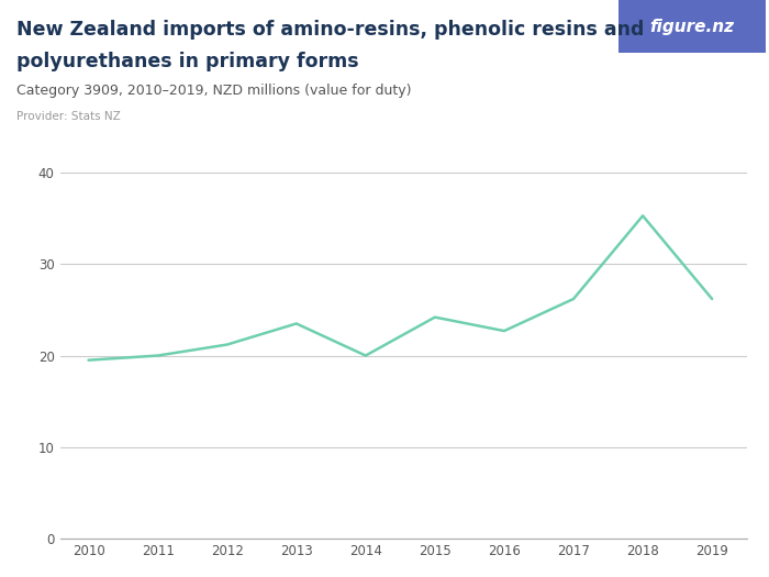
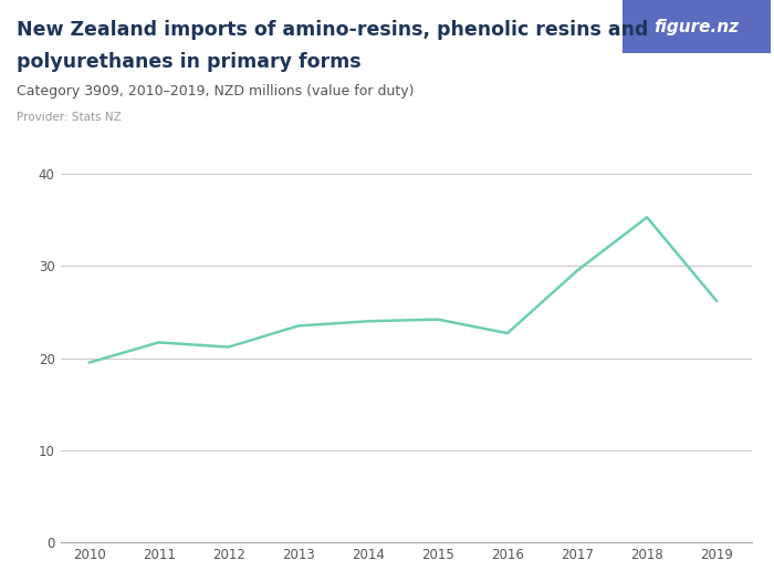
2011: 20.0 -> 21.7
2014: 20.0 -> 24.0
2017: 26.2 -> 29.5
